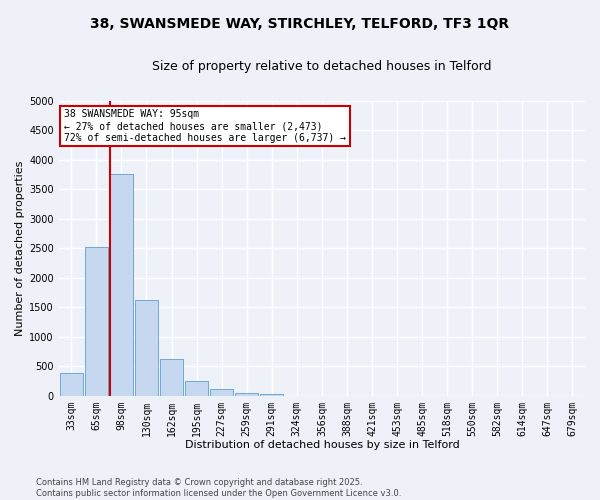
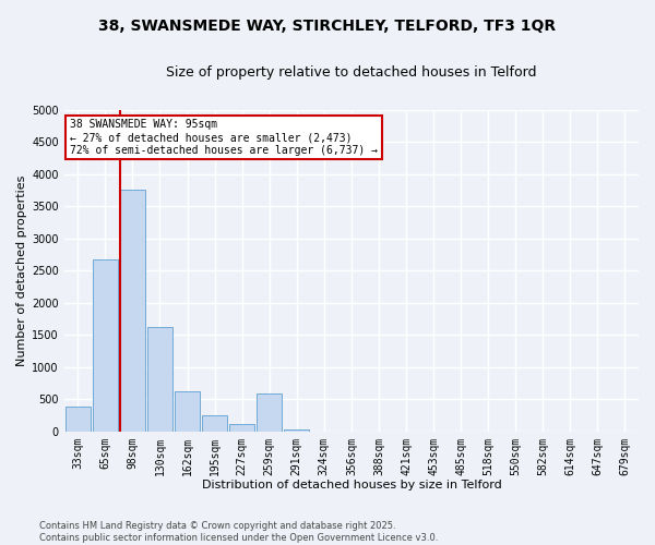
65sqm: 2520 -> 2680
259sqm: 50 -> 580
